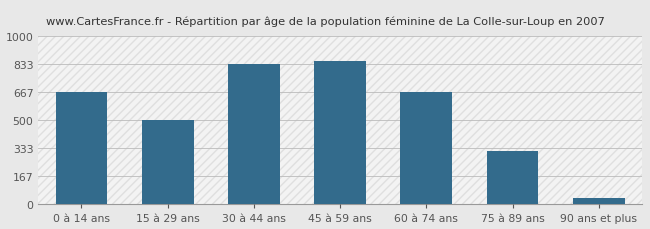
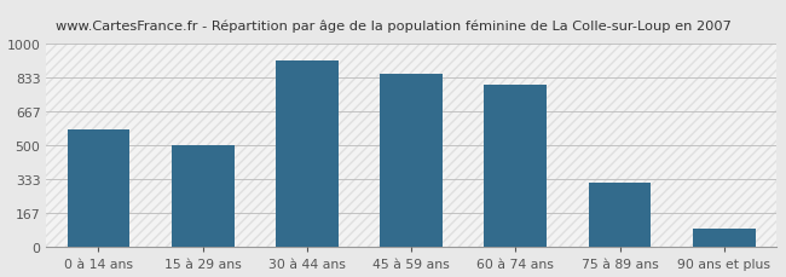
0 à 14 ans: 670 -> 580
30 à 44 ans: 830 -> 920
60 à 74 ans: 670 -> 800
90 ans et plus: 40 -> 90
